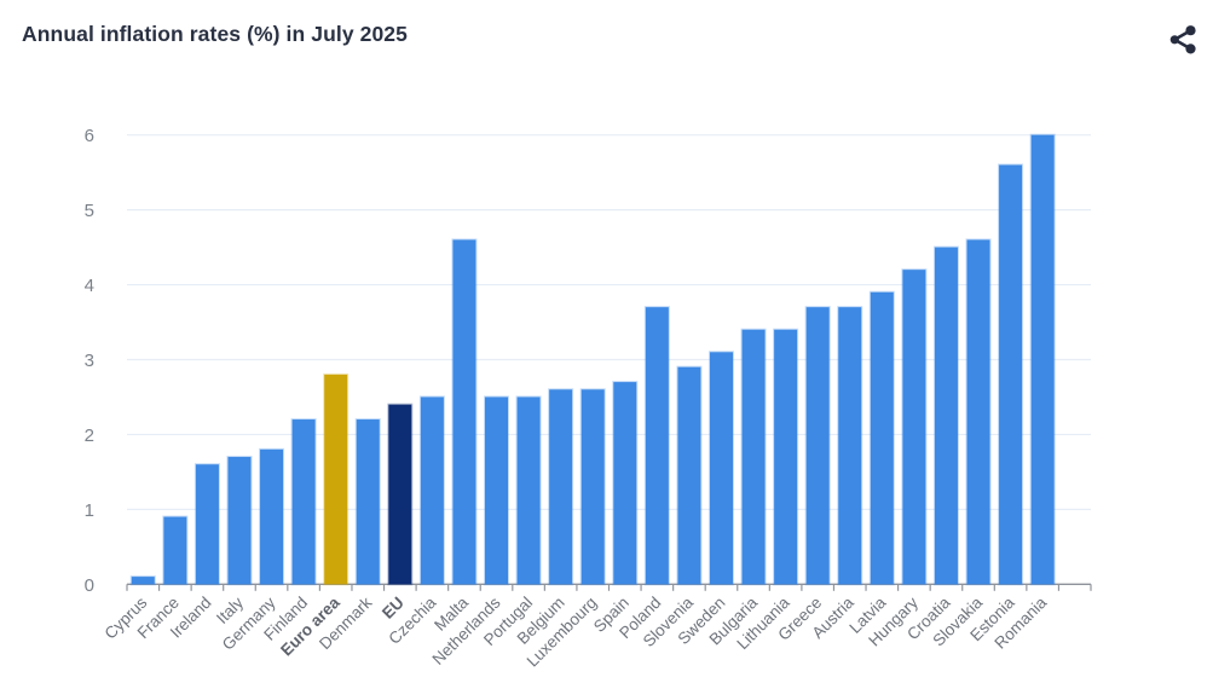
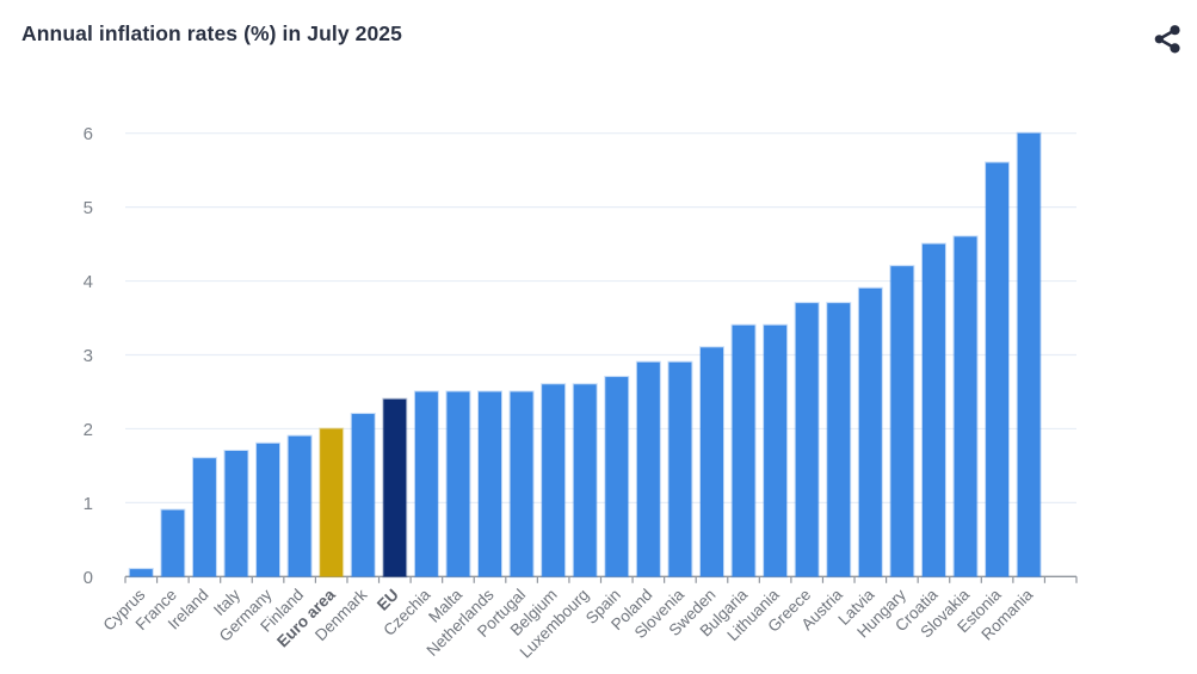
Finland: 2.2 -> 1.9
Euro area: 2.8 -> 2.0
Malta: 4.6 -> 2.5
Poland: 3.7 -> 2.9
